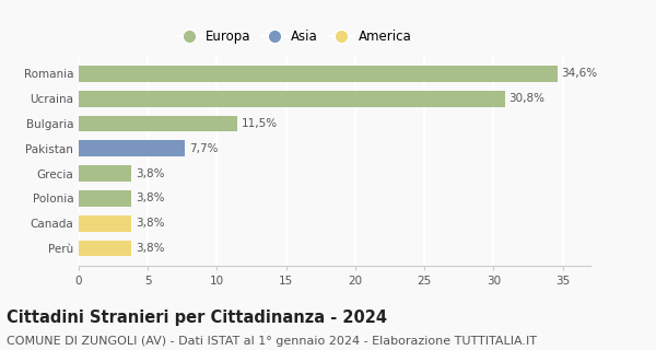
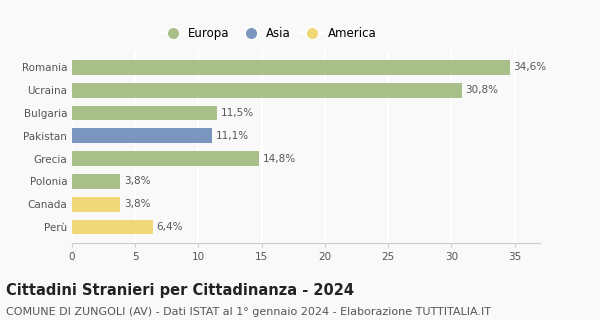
Pakistan: 7,7% -> 11,1%
Grecia: 3,8% -> 14,8%
Perù: 3,8% -> 6,4%
